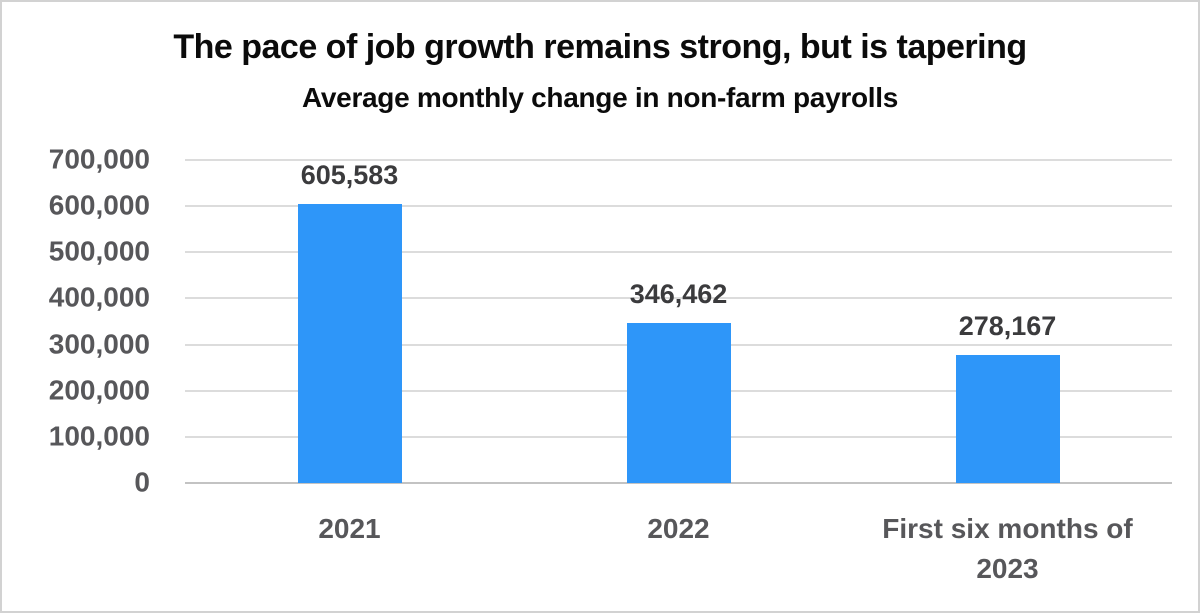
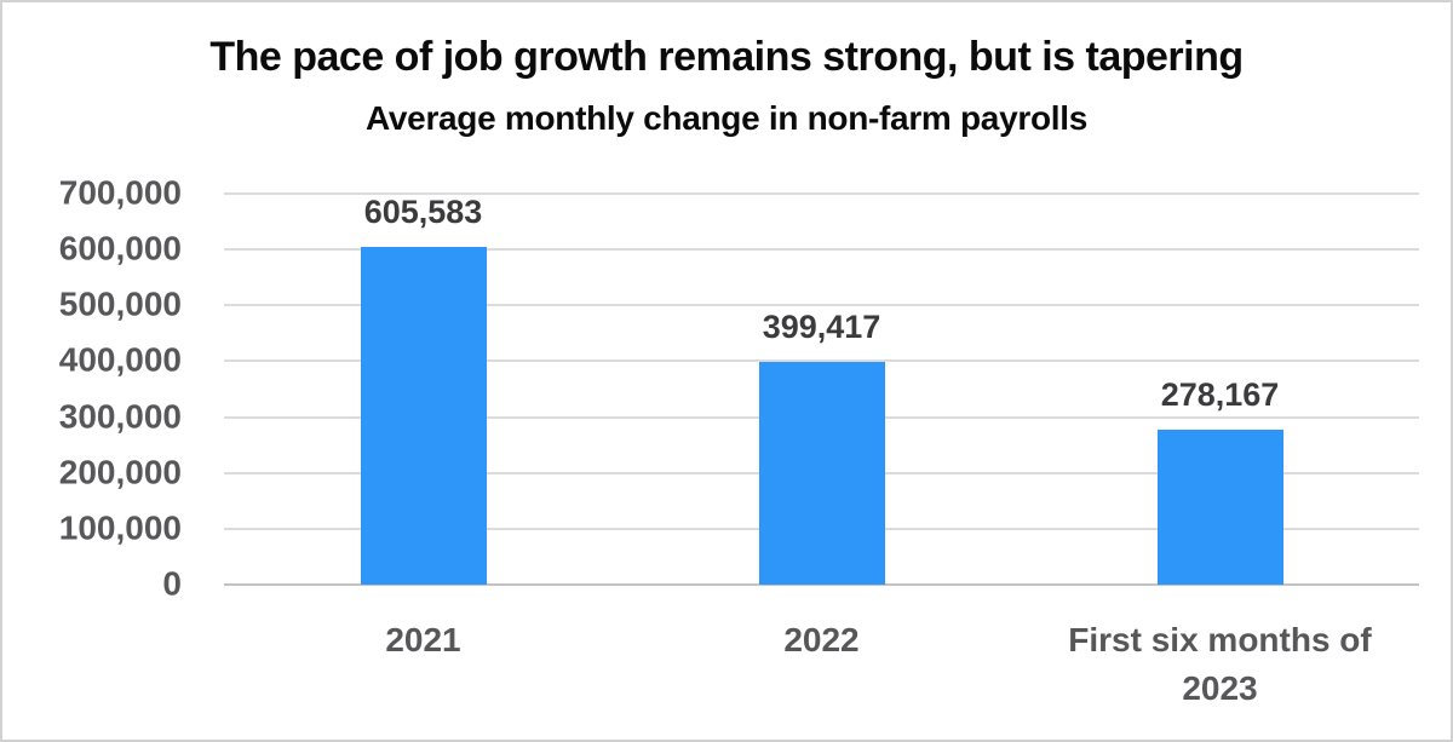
2022: 346,462 -> 399,417
